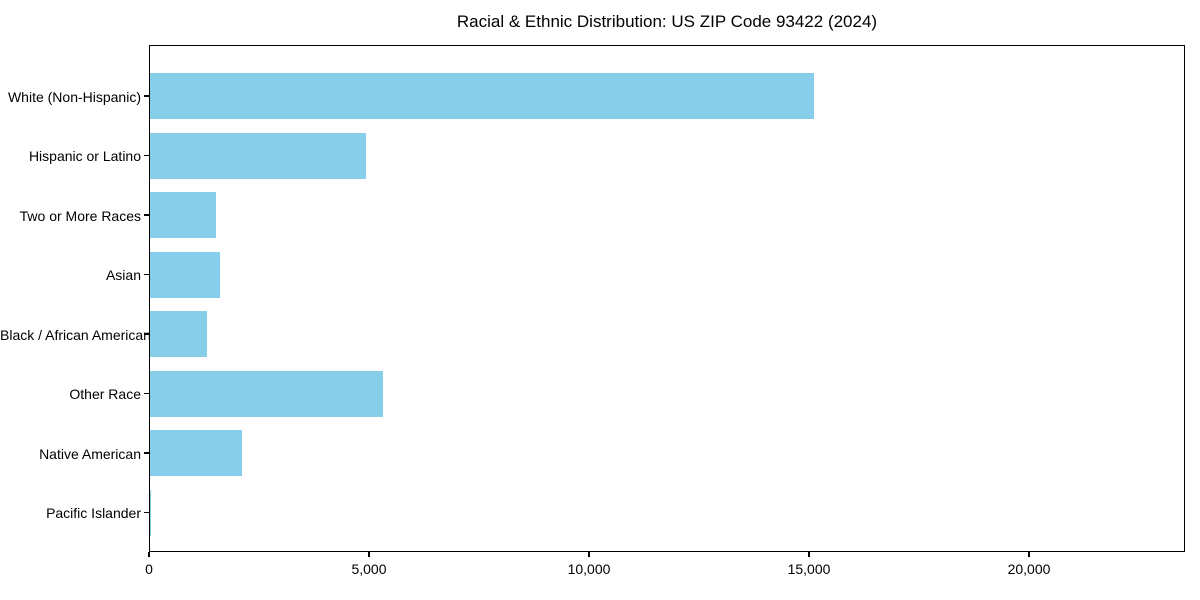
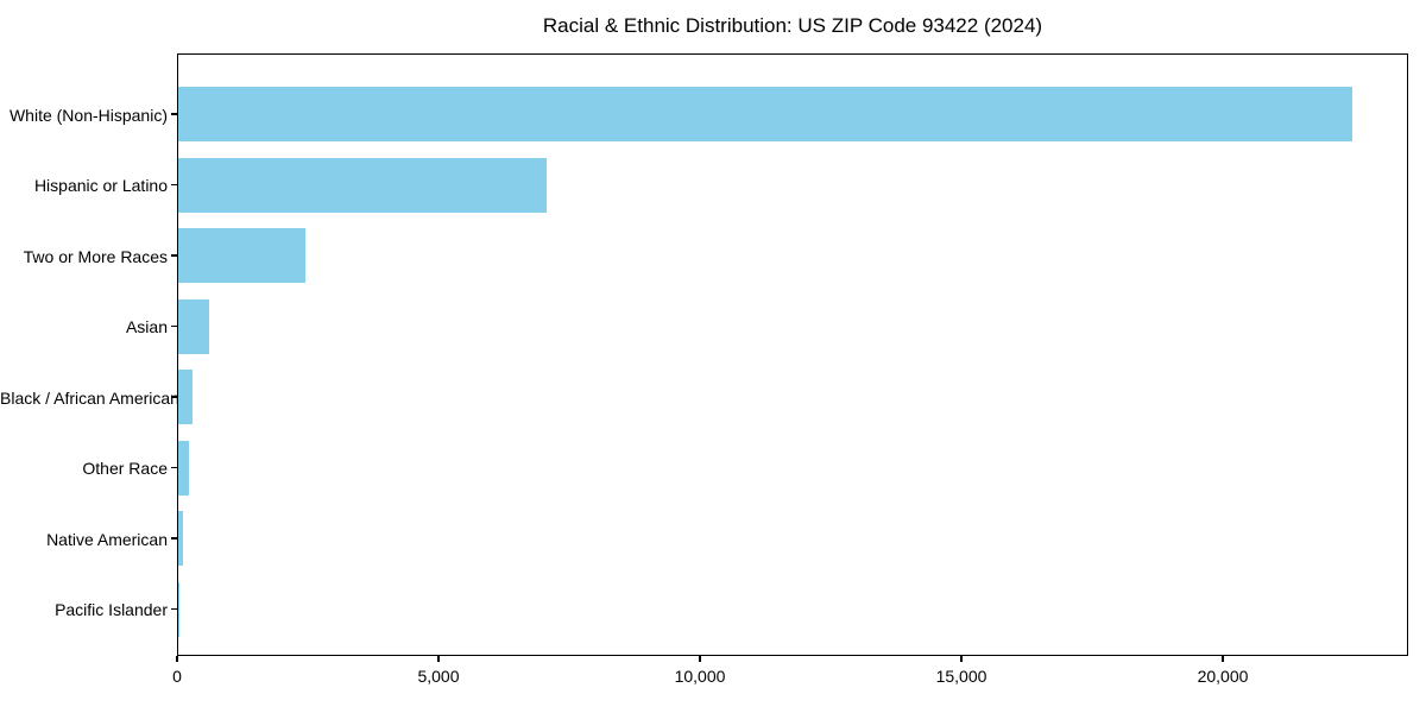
White (Non-Hispanic): 15100 -> 22400
Hispanic or Latino: 4900 -> 7000
Two or More Races: 1500 -> 2400
Asian: 1600 -> 600
Black / African American: 1300 -> 300
Other Race: 5300 -> 200
Native American: 2100 -> 100
